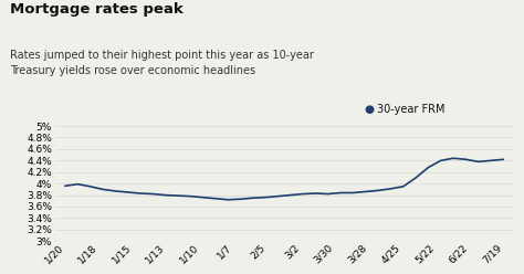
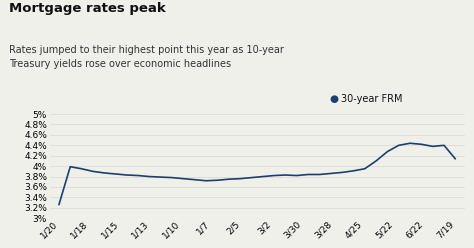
1/20: 3.96% -> 3.26%
7/19: 4.42% -> 4.14%
